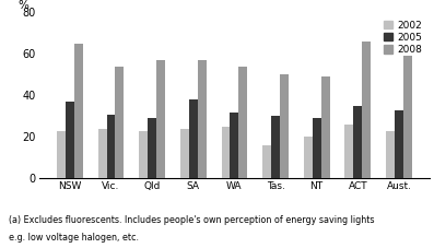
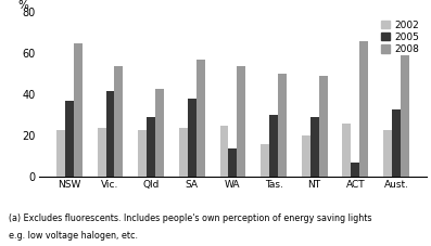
2005/Vic.: 31 -> 42
2008/Qld: 57 -> 43
2005/WA: 32 -> 14
2005/ACT: 35 -> 7
